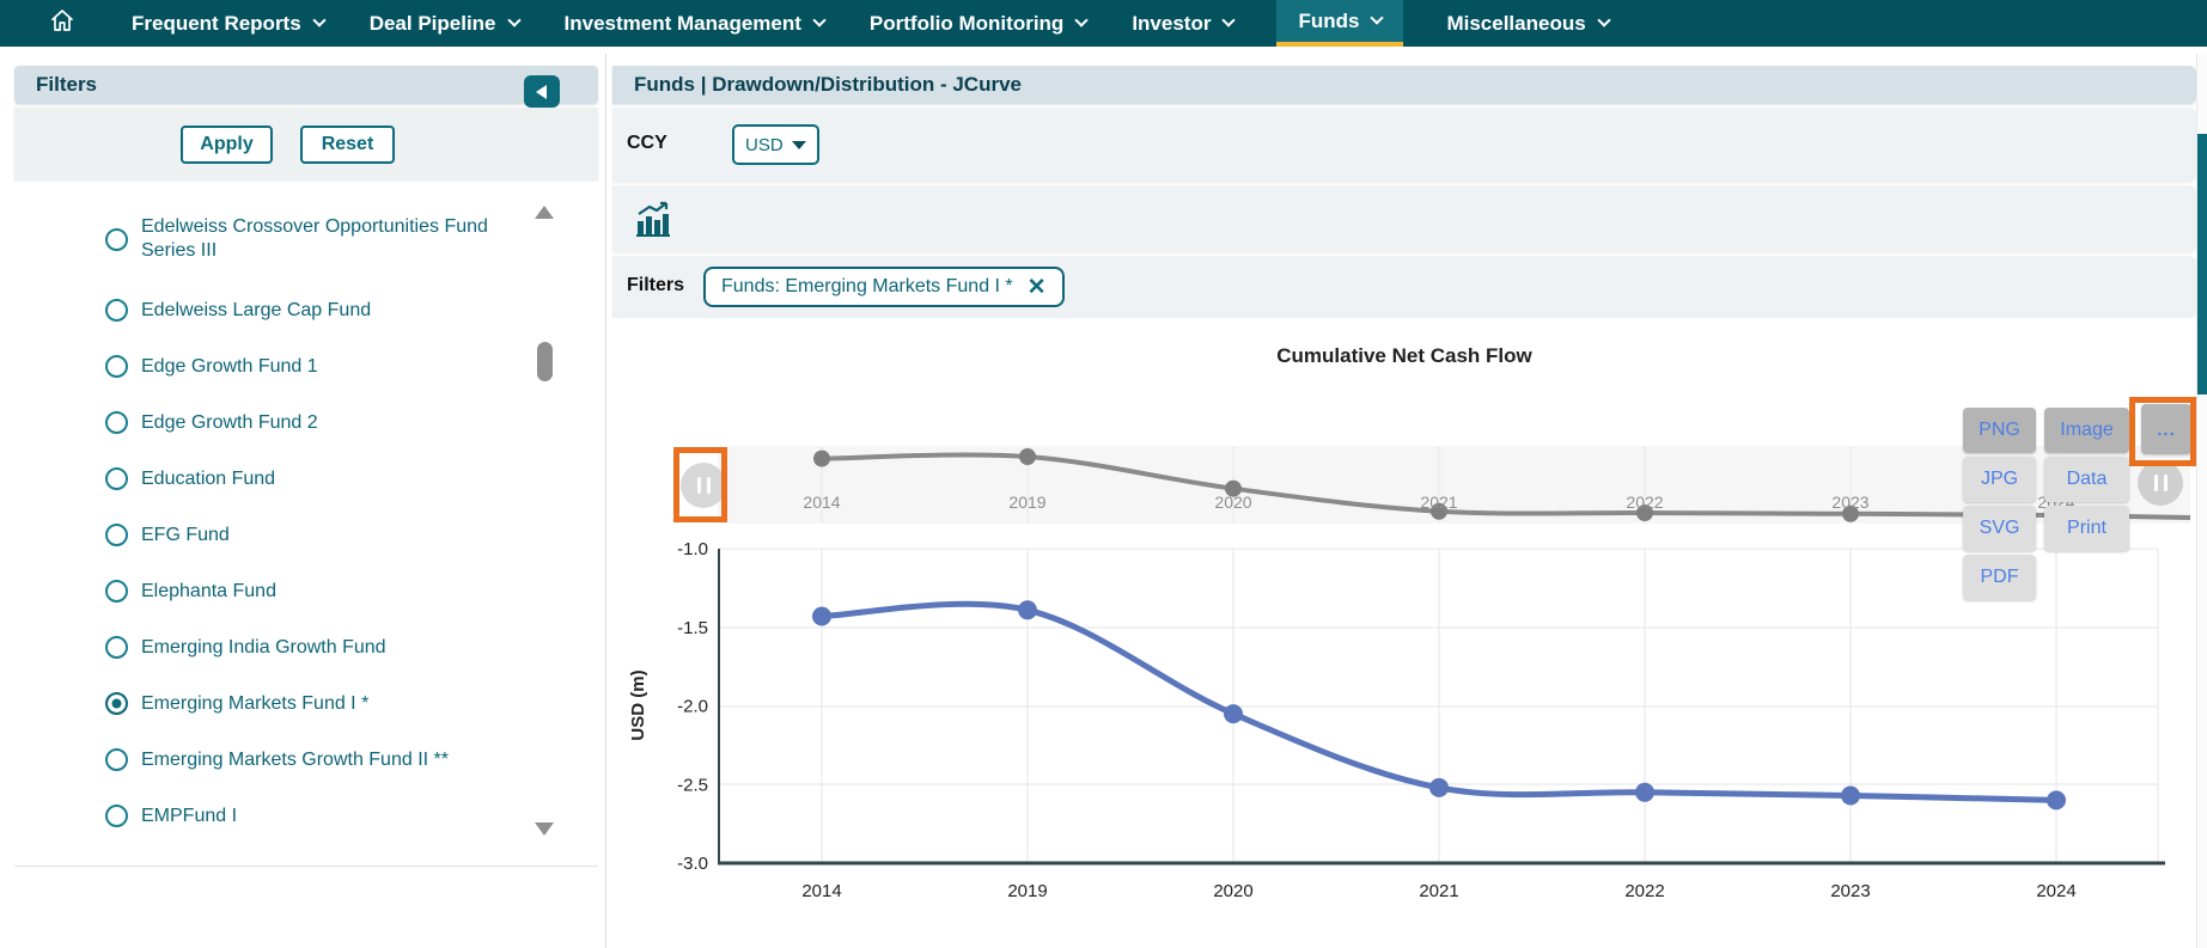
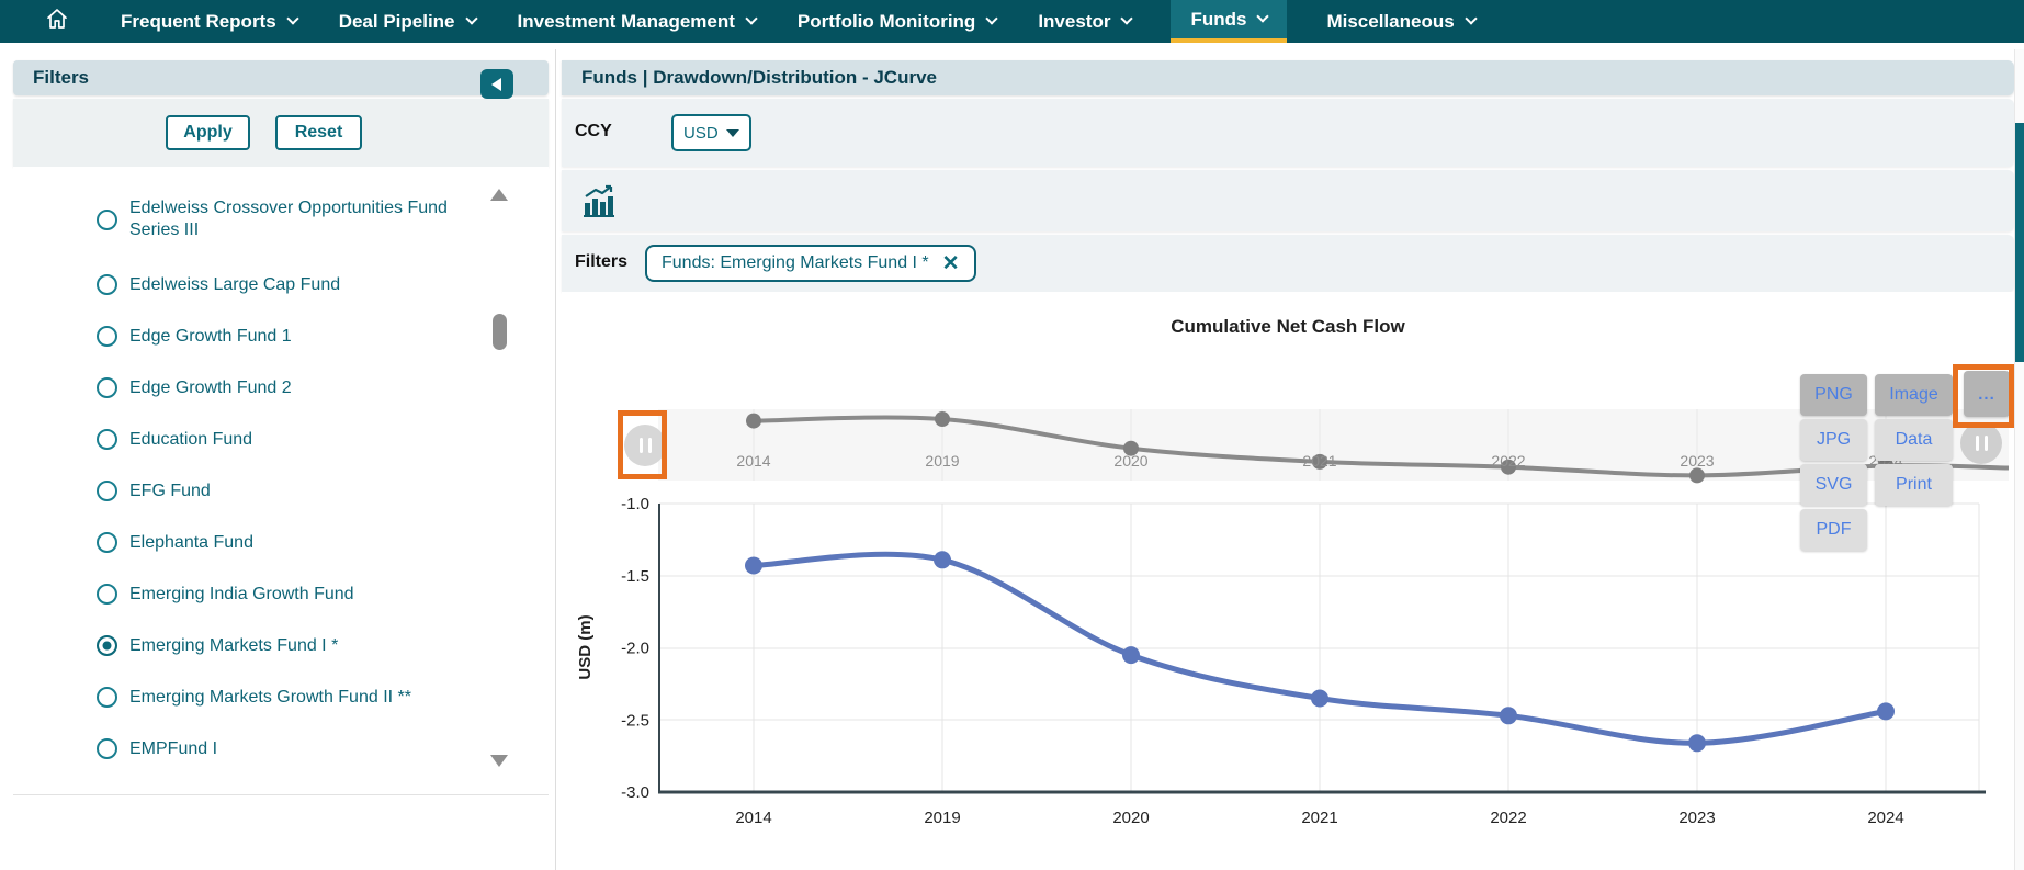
2021: -2.52 -> -2.35
2022: -2.55 -> -2.47
2023: -2.57 -> -2.66
2024: -2.60 -> -2.44
